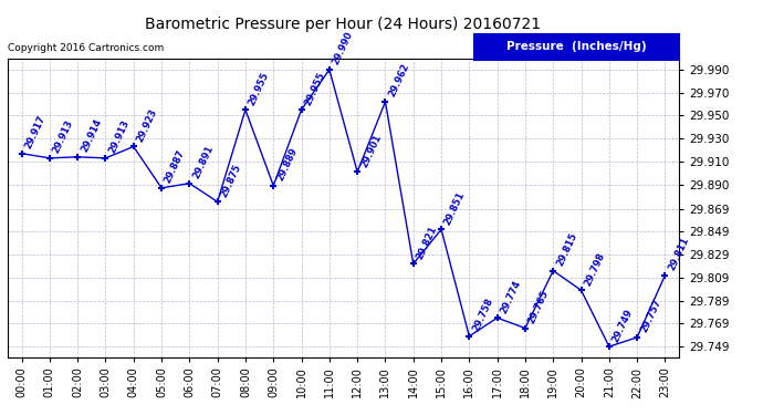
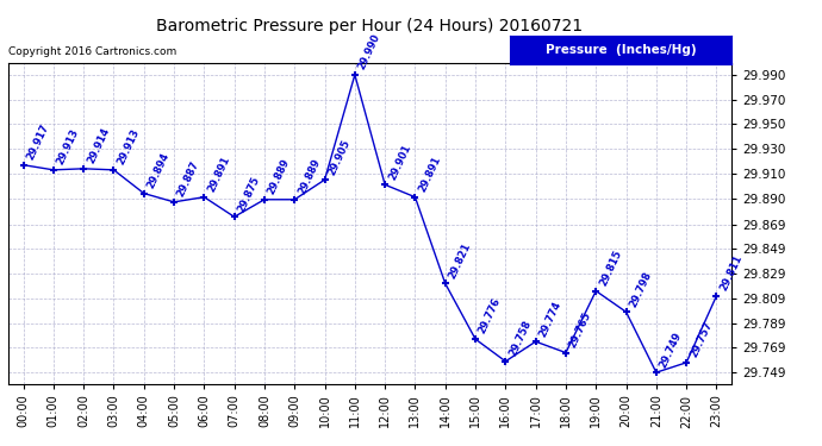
04:00: 29.923 -> 29.894
08:00: 29.955 -> 29.889
10:00: 29.955 -> 29.905
13:00: 29.962 -> 29.891
15:00: 29.851 -> 29.776
